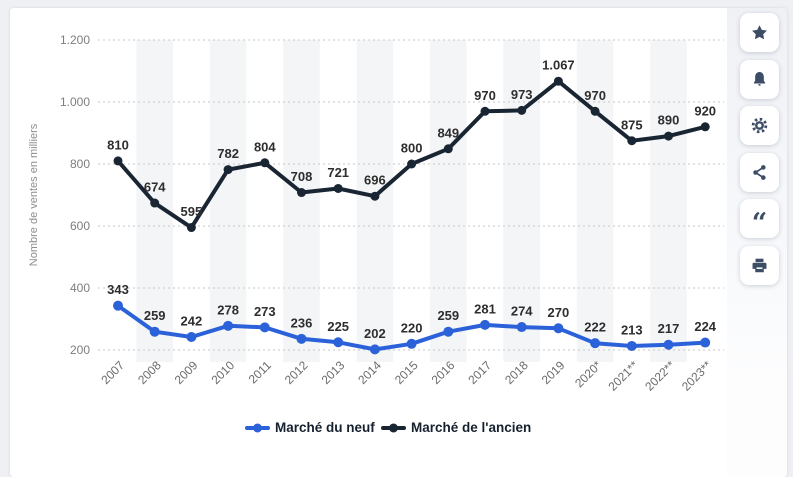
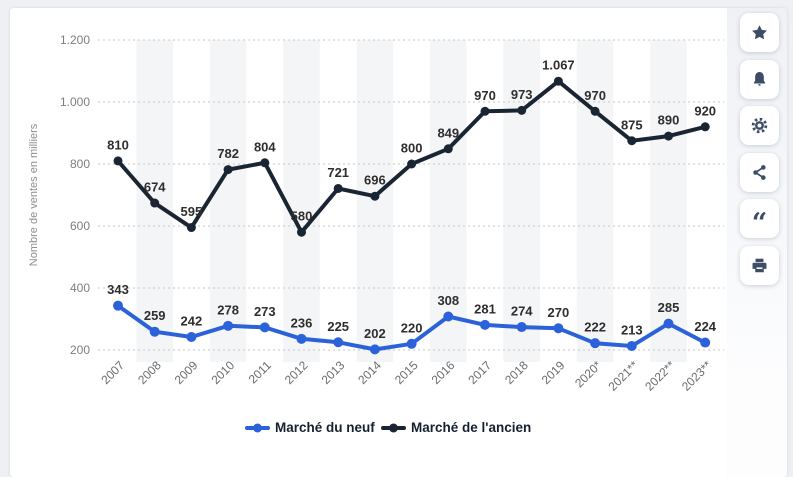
Marché de l'ancien/2012: 708 -> 580
Marché du neuf/2016: 259 -> 308
Marché du neuf/2022**: 217 -> 285
